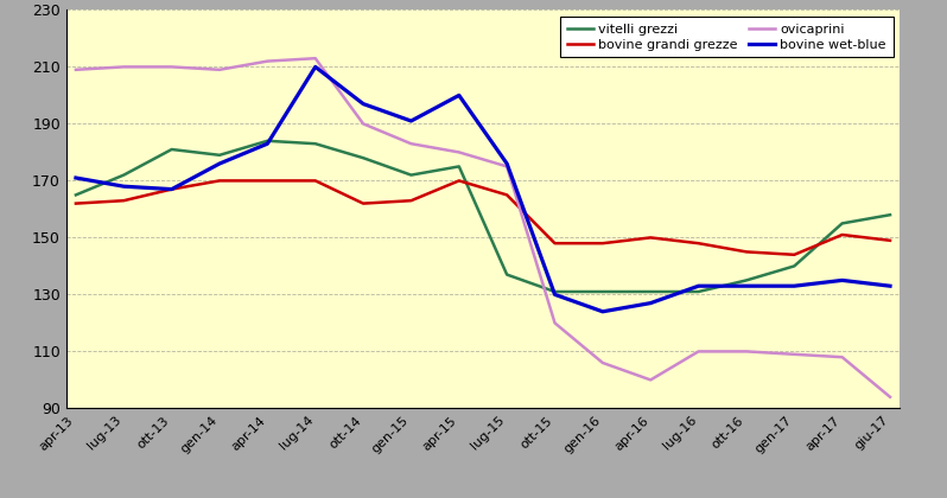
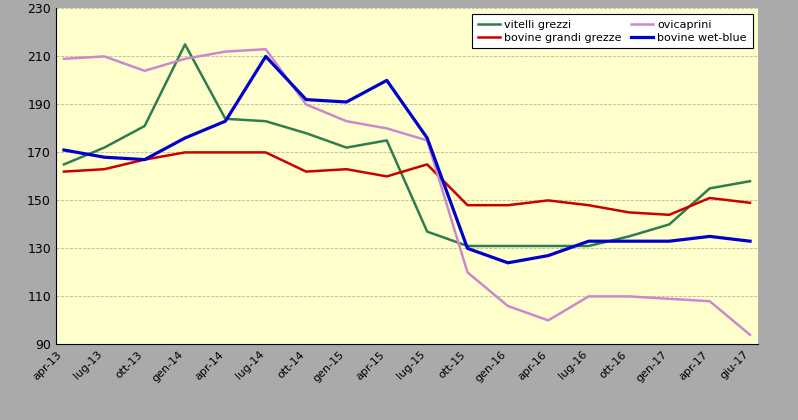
ovicaprini/ott-13: 210 -> 204
vitelli grezzi/gen-14: 179 -> 215
bovine wet-blue/ott-14: 197 -> 192
bovine grandi grezze/apr-15: 170 -> 160
